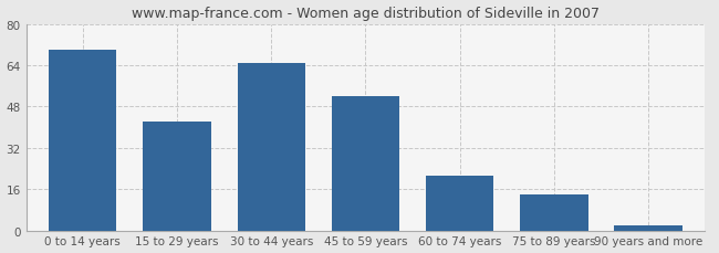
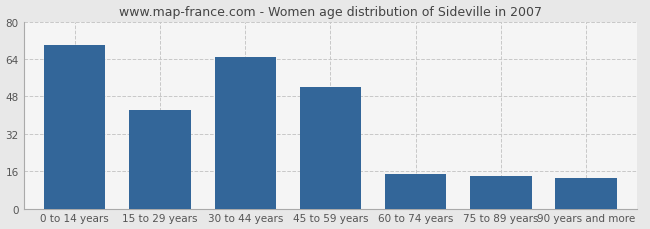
60 to 74 years: 21 -> 15
90 years and more: 2 -> 13
